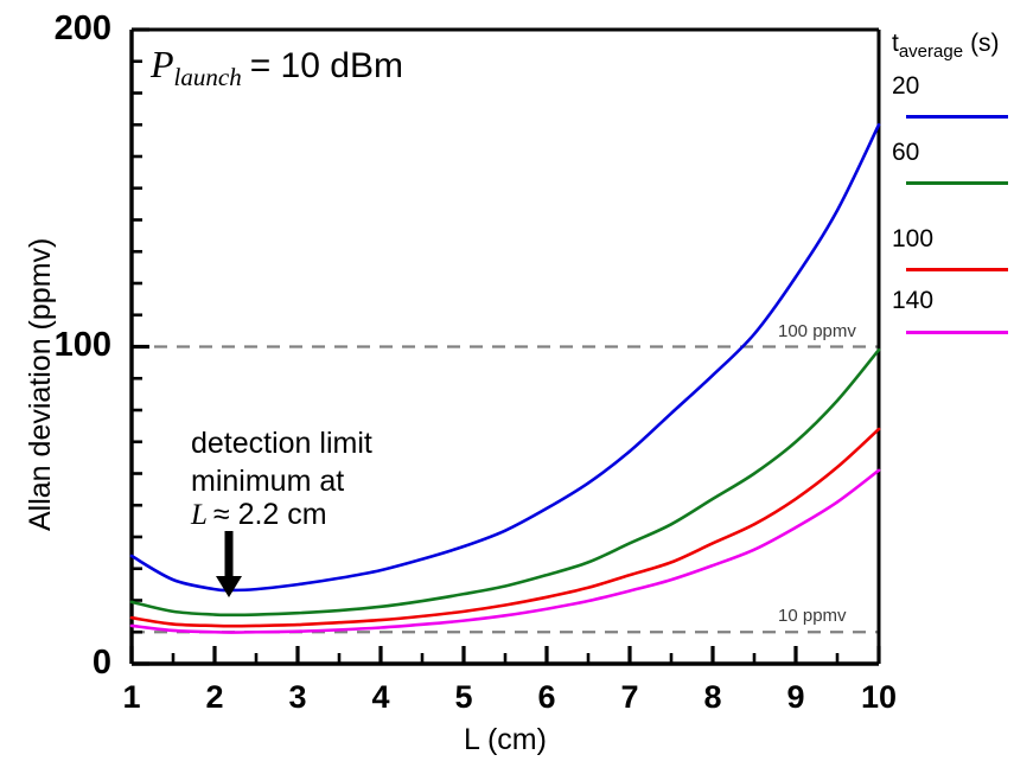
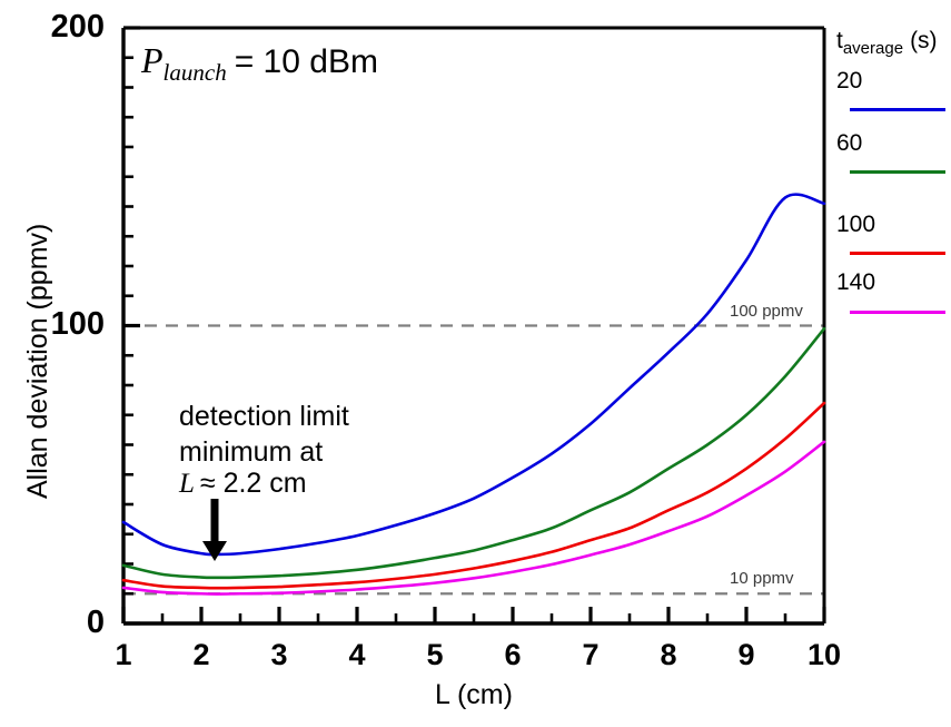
20/10: 170 -> 141
